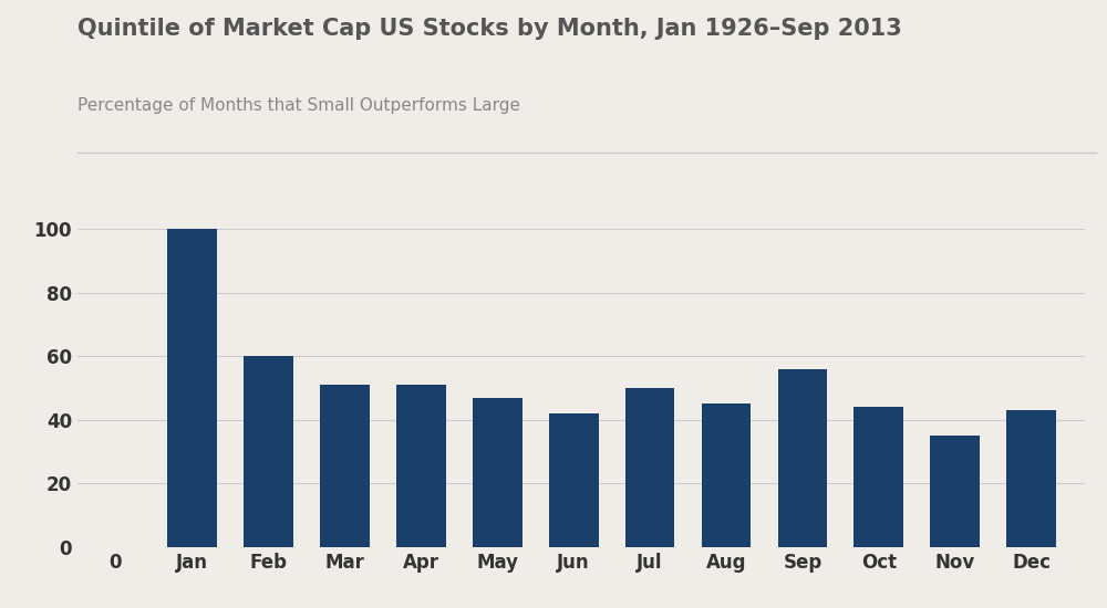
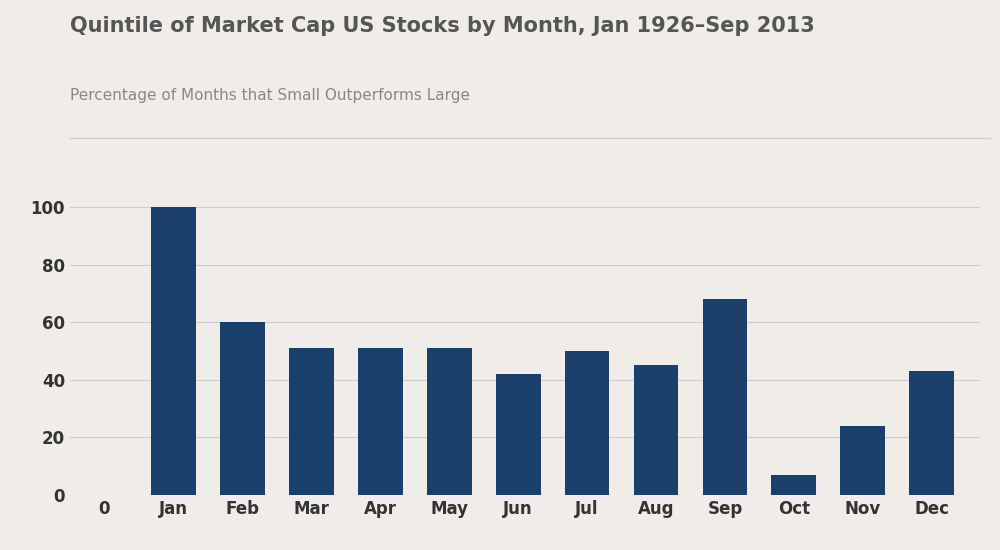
May: 47 -> 51
Sep: 56 -> 68
Oct: 44 -> 7
Nov: 35 -> 24
